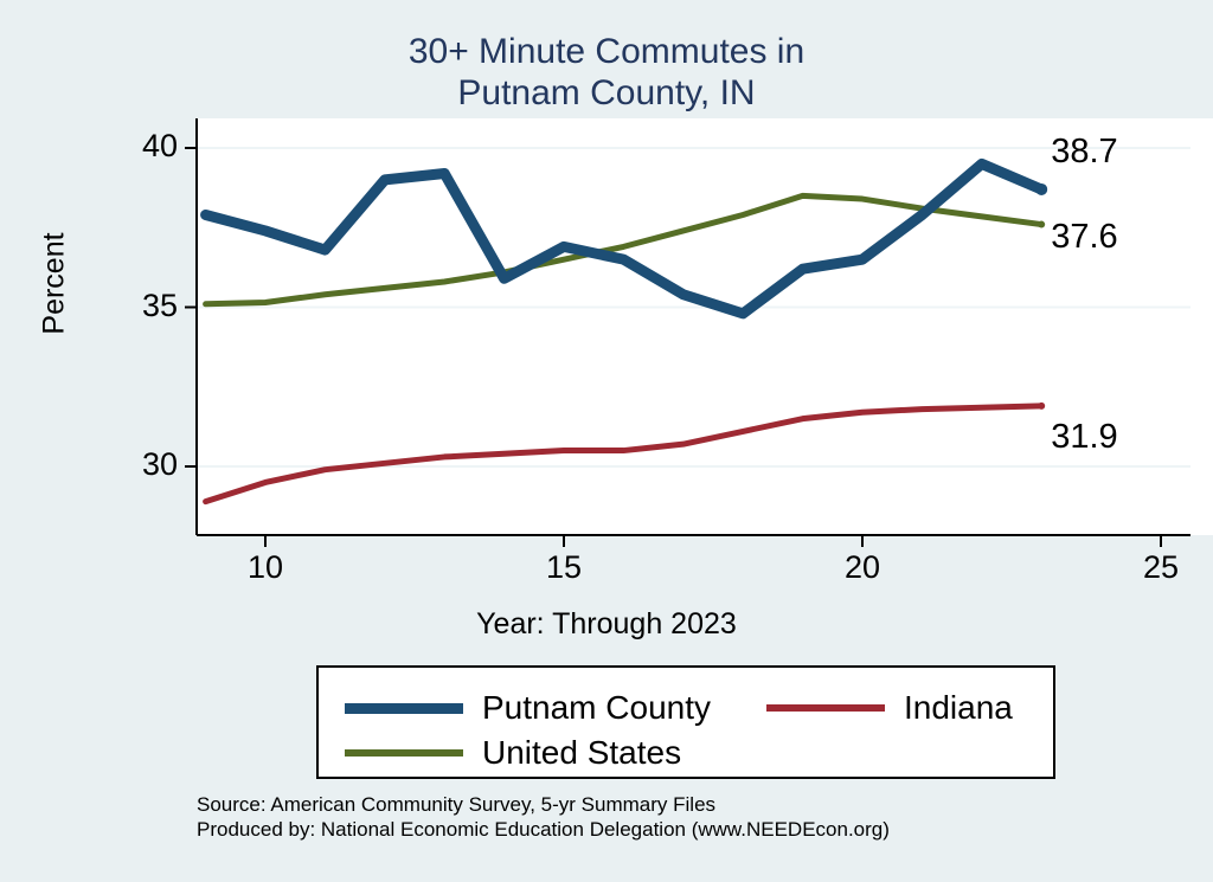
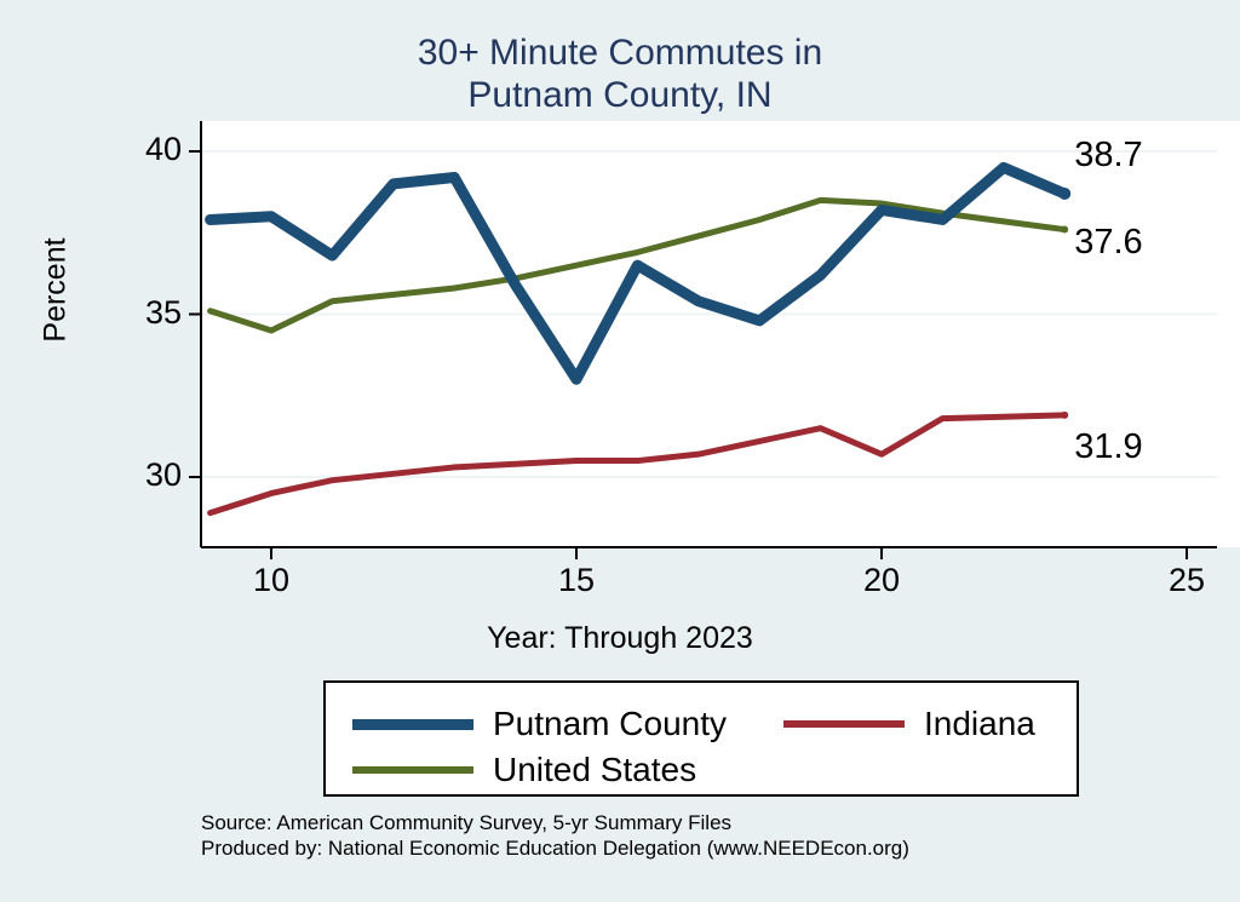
Putnam County/10: 37.4 -> 38.0
United States/10: 35.1 -> 34.5
Putnam County/15: 36.9 -> 33.0
Putnam County/20: 36.5 -> 38.2
Indiana/20: 31.7 -> 30.7
